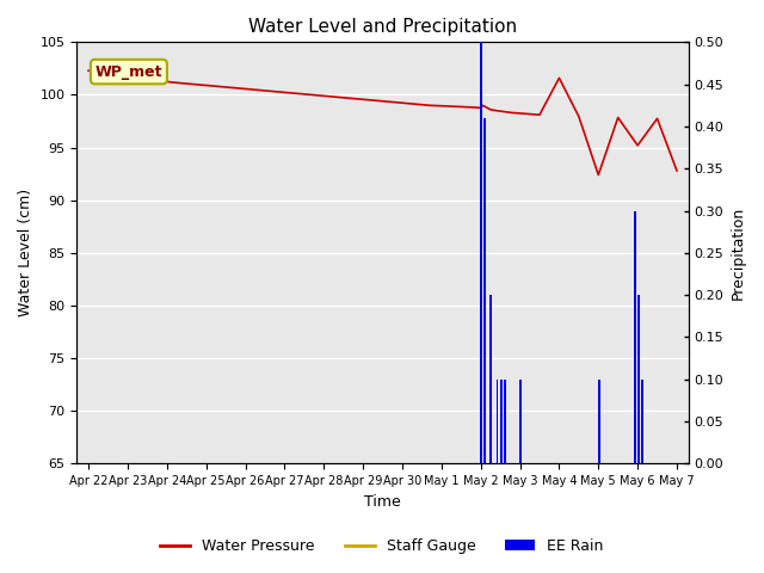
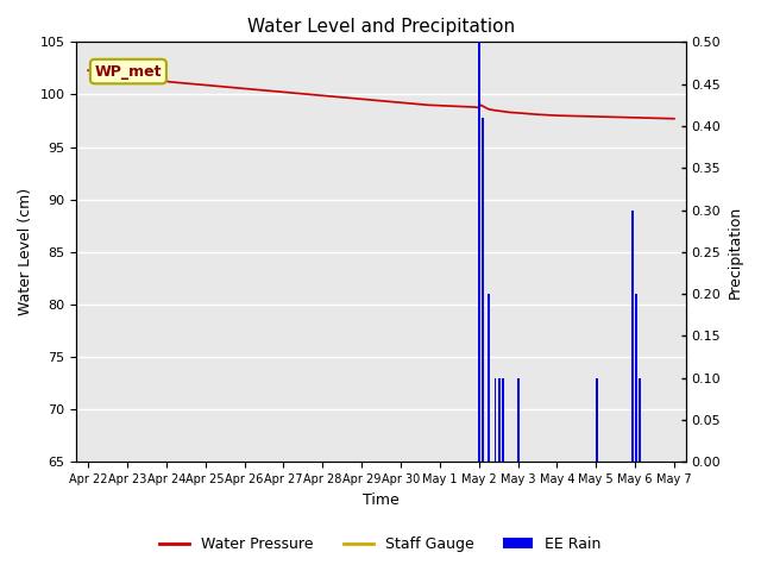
Water Pressure/May 4: 101.6 -> 98.0
Water Pressure/May 5: 92.4 -> 97.9
Water Pressure/May 6: 95.2 -> 97.8
Water Pressure/May 7: 92.8 -> 97.7
